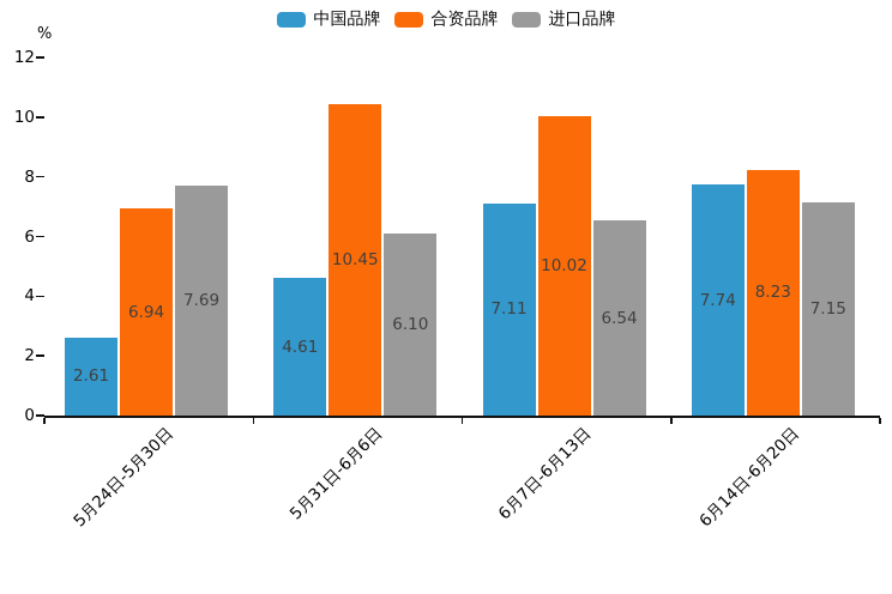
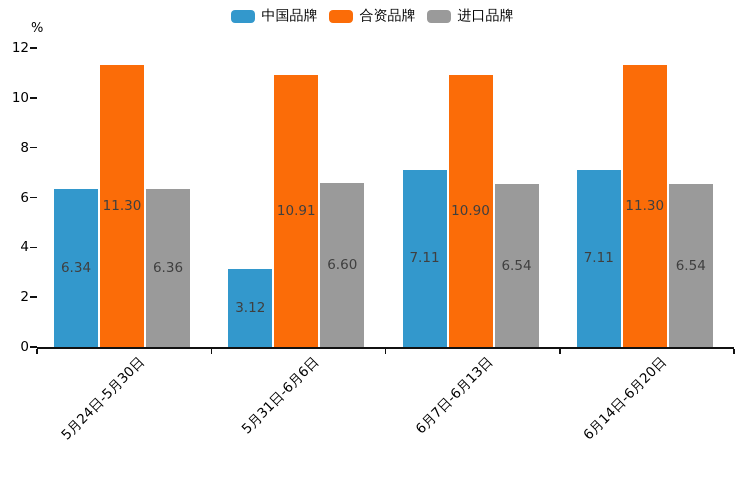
中国品牌/5月24日-5月30日: 2.61 -> 6.34
合资品牌/5月24日-5月30日: 6.94 -> 11.30
进口品牌/5月24日-5月30日: 7.69 -> 6.36
中国品牌/5月31日-6月6日: 4.61 -> 3.12
合资品牌/5月31日-6月6日: 10.45 -> 10.91
进口品牌/5月31日-6月6日: 6.10 -> 6.60
合资品牌/6月7日-6月13日: 10.02 -> 10.90
中国品牌/6月14日-6月20日: 7.74 -> 7.11
合资品牌/6月14日-6月20日: 8.23 -> 11.30
进口品牌/6月14日-6月20日: 7.15 -> 6.54
